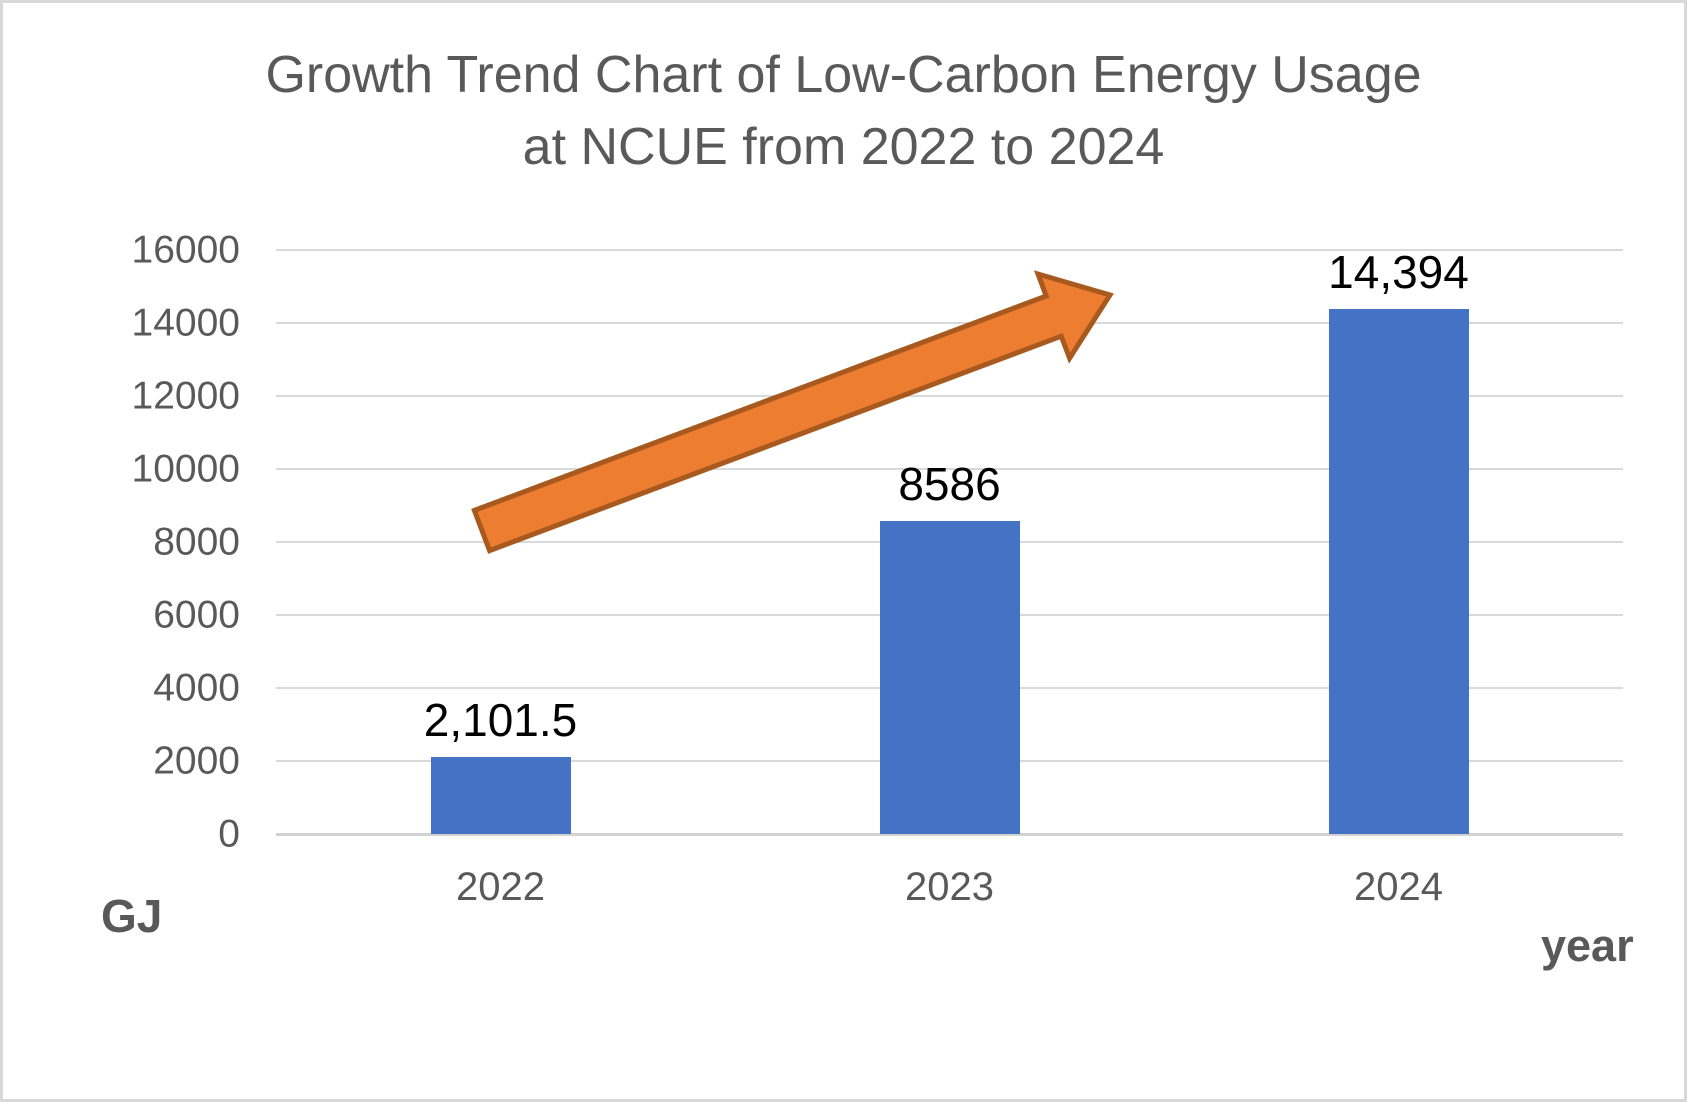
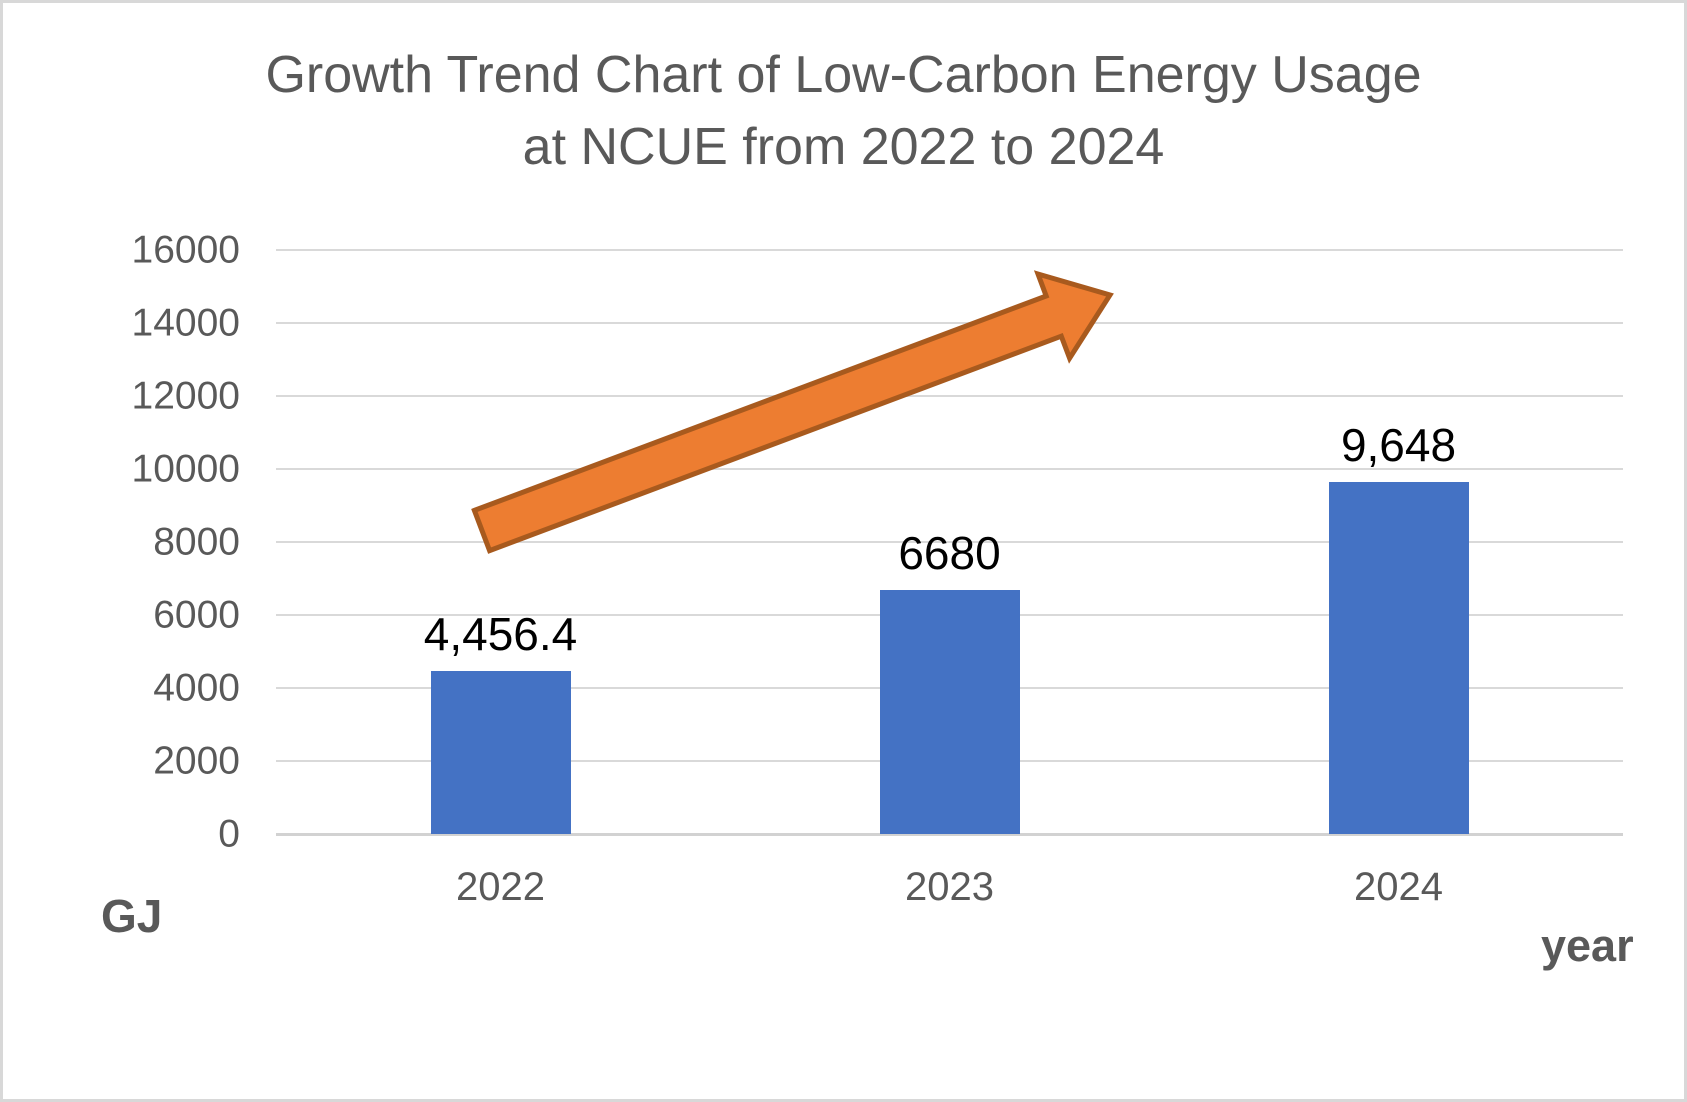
2022: 2,101.5 -> 4,456.4
2023: 8586 -> 6680
2024: 14,394 -> 9,648
